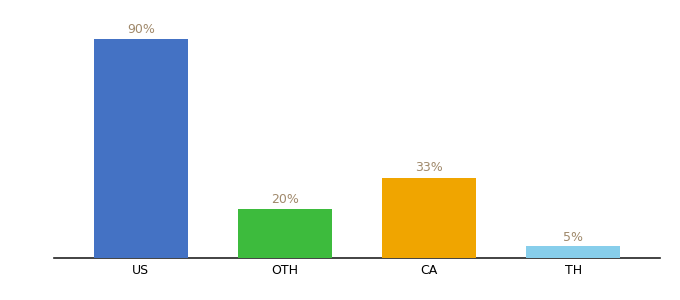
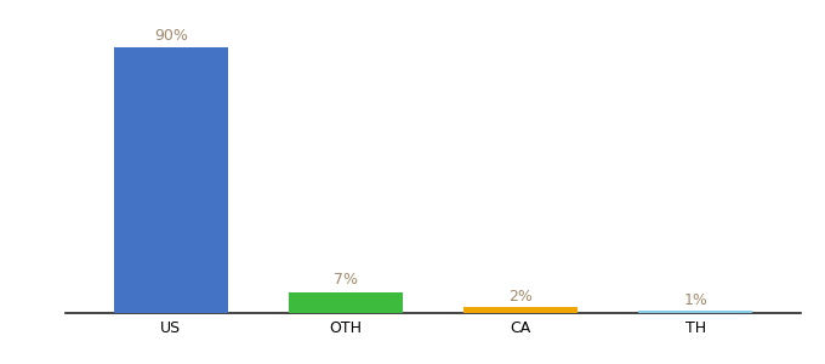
OTH: 20% -> 7%
CA: 33% -> 2%
TH: 5% -> 1%
